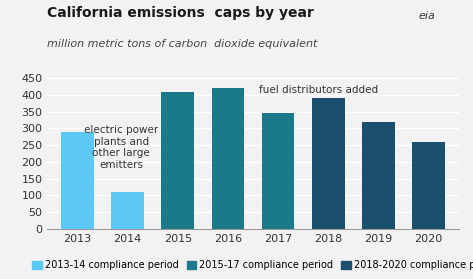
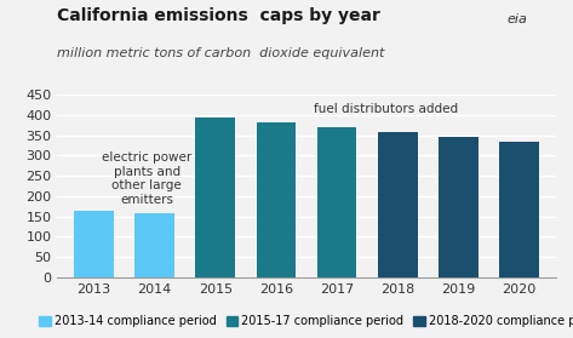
2013: 290 -> 163
2014: 110 -> 159
2015: 410 -> 394
2016: 420 -> 383
2017: 345 -> 371
2018: 390 -> 358
2019: 320 -> 346
2020: 260 -> 334
